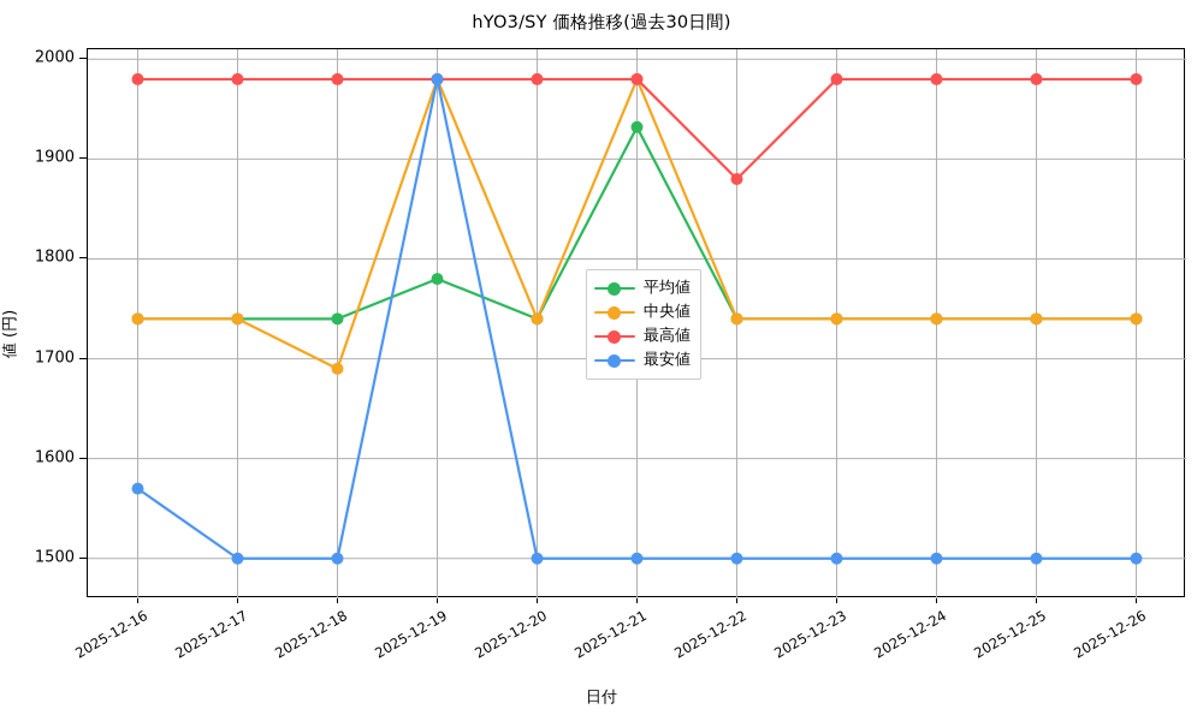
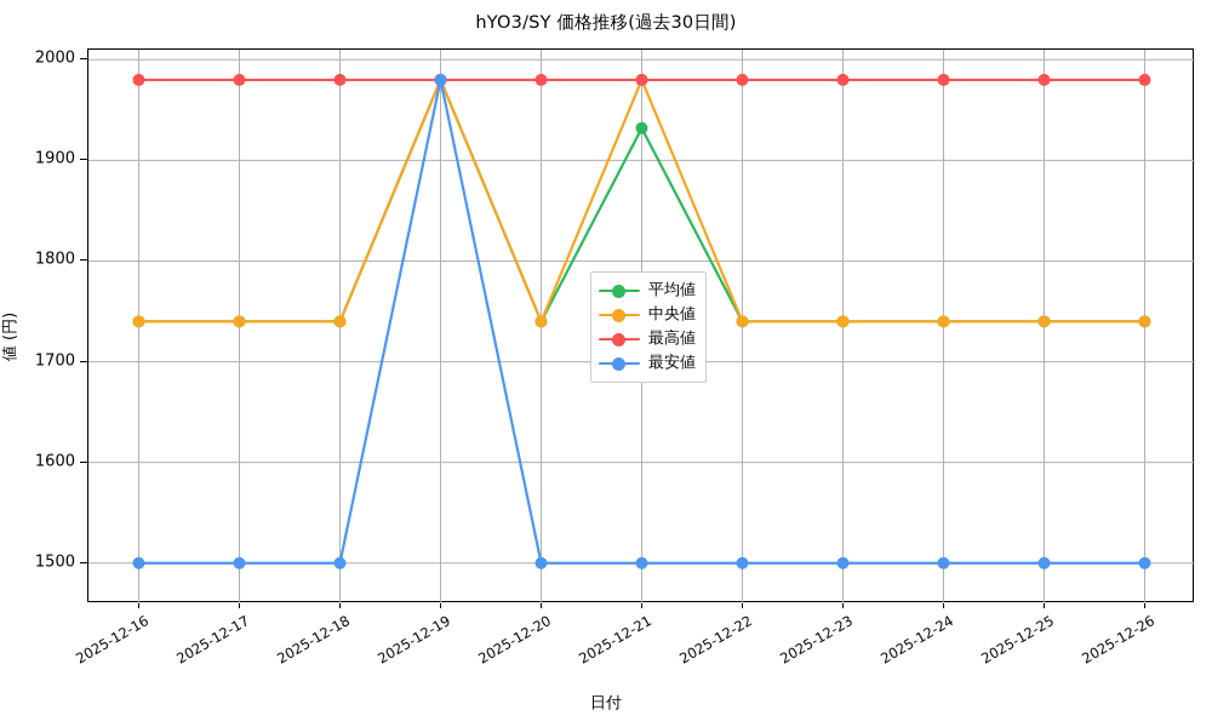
最安値/2025-12-16: 1570 -> 1500
中央値/2025-12-18: 1690 -> 1740
平均値/2025-12-19: 1780 -> 1980
最高値/2025-12-22: 1880 -> 1980
